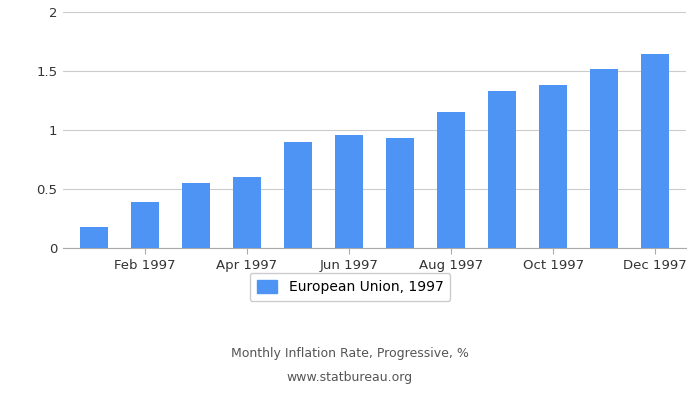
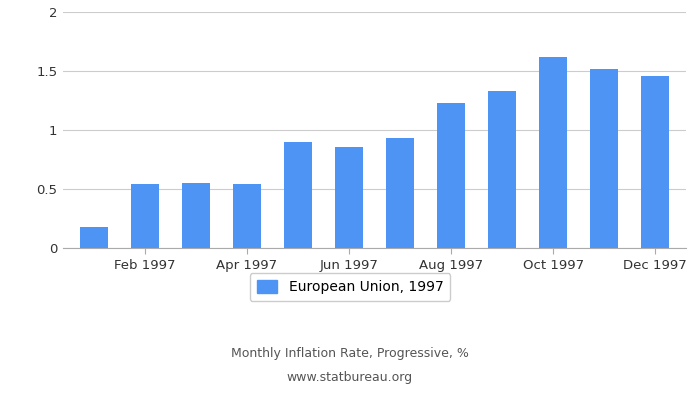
Feb 1997: 0.39 -> 0.54
Apr 1997: 0.60 -> 0.54
Jun 1997: 0.96 -> 0.86
Aug 1997: 1.15 -> 1.23
Oct 1997: 1.38 -> 1.62
Dec 1997: 1.64 -> 1.46
